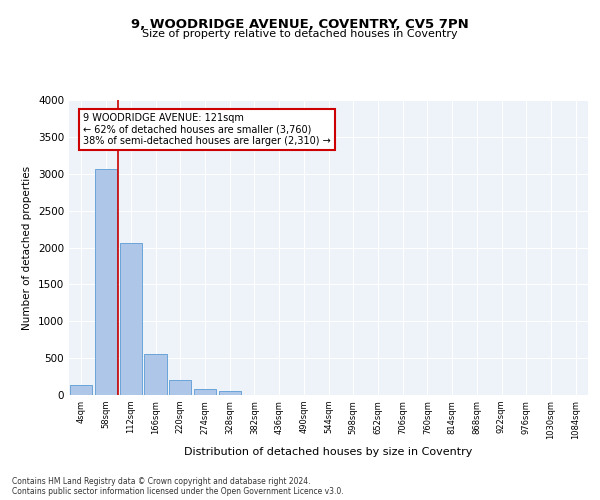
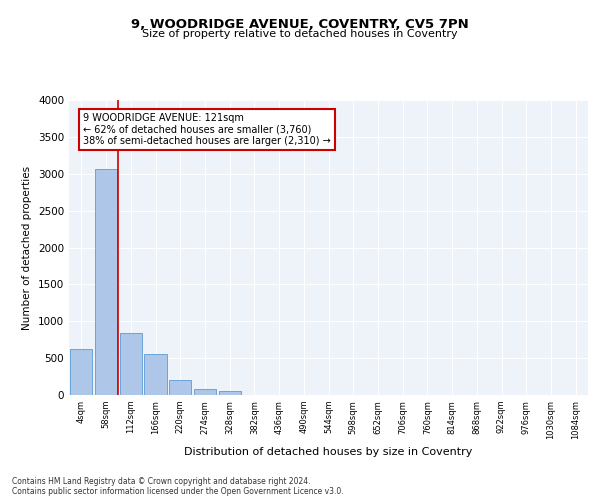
4sqm: 130 -> 620
112sqm: 2060 -> 840
